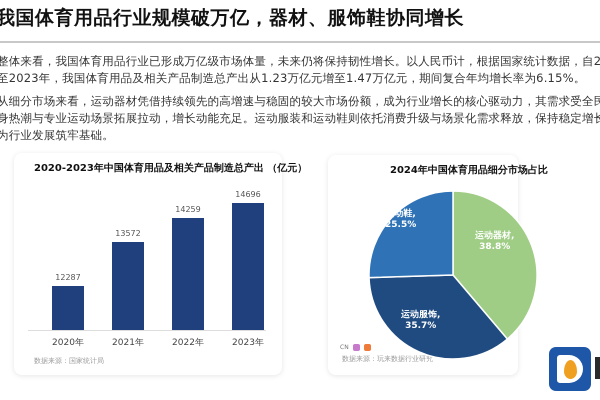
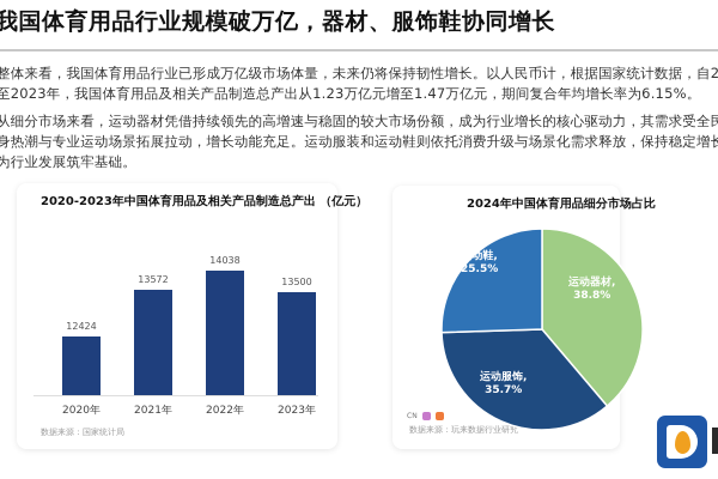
2020-2023年中国体育用品及相关产品制造总产出（亿元）/2020年: 12287 -> 12424
2020-2023年中国体育用品及相关产品制造总产出（亿元）/2022年: 14259 -> 14038
2020-2023年中国体育用品及相关产品制造总产出（亿元）/2023年: 14696 -> 13500
